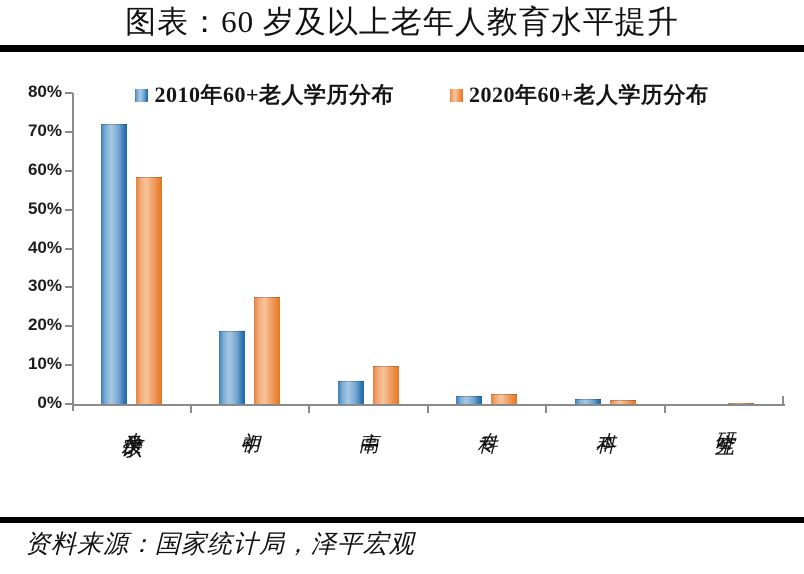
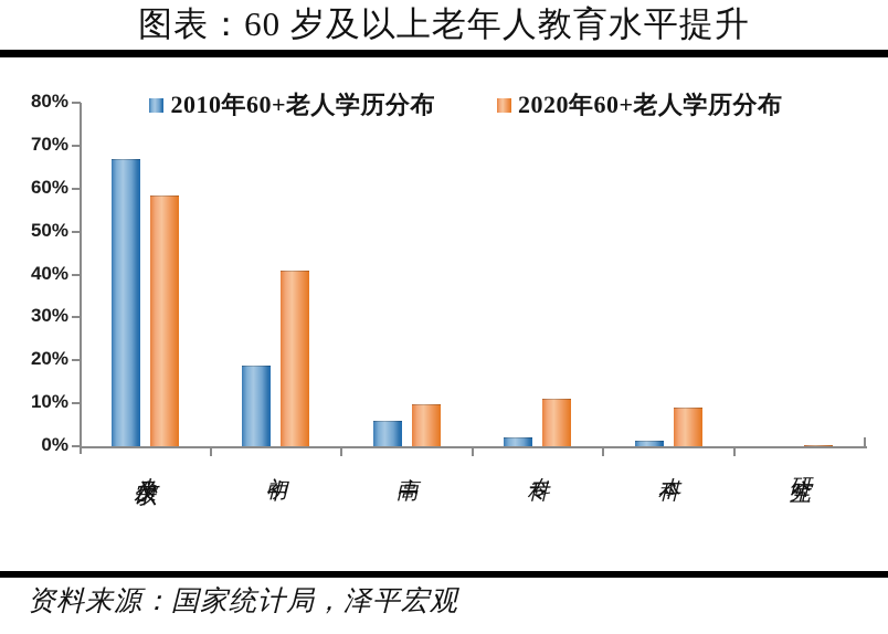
2010年60+老人学历分布/小学及以下: 72% -> 67%
2020年60+老人学历分布/初中: 27% -> 41%
2020年60+老人学历分布/专科: 3% -> 11%
2020年60+老人学历分布/本科: 1% -> 9%
